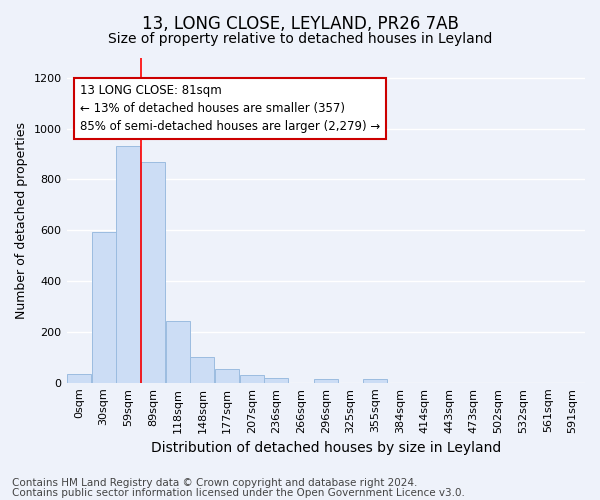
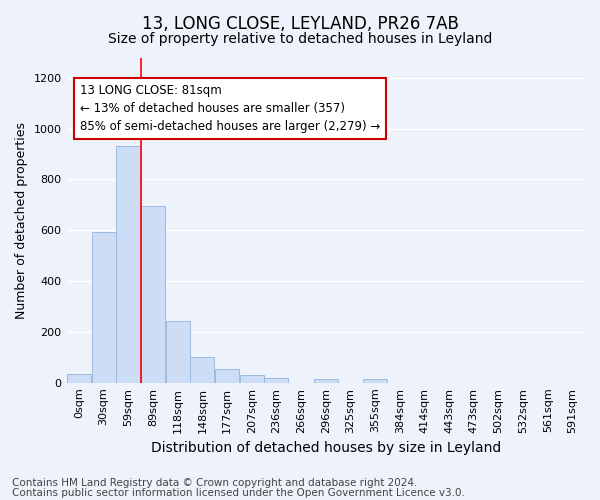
89sqm: 870 -> 695
